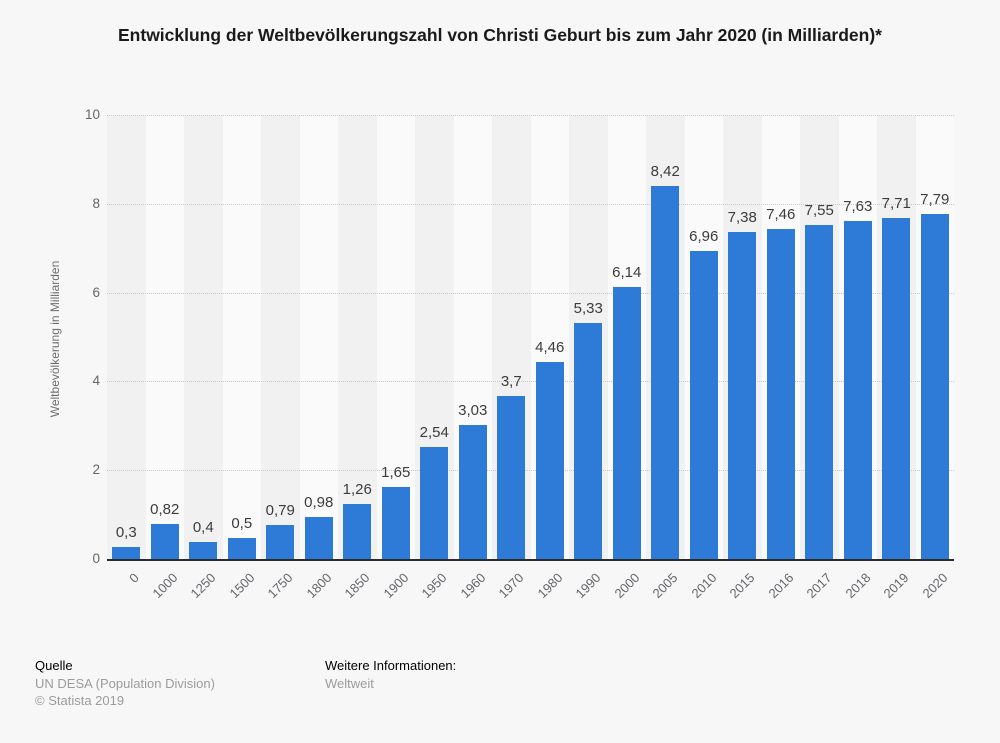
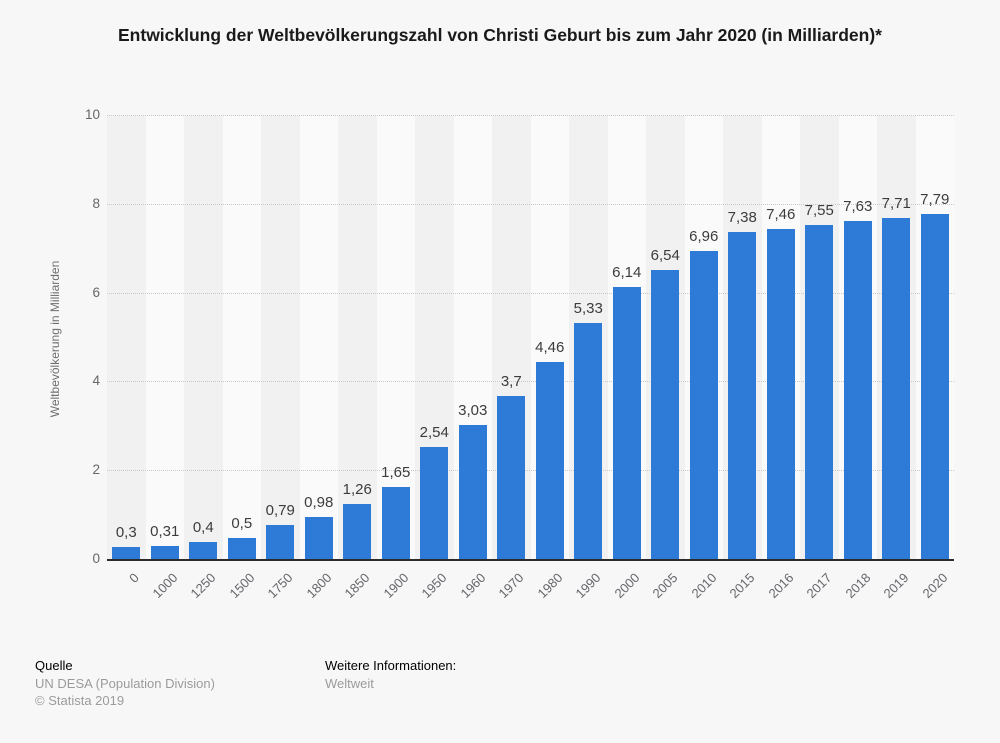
1000: 0,82 -> 0,31
2005: 8,42 -> 6,54
